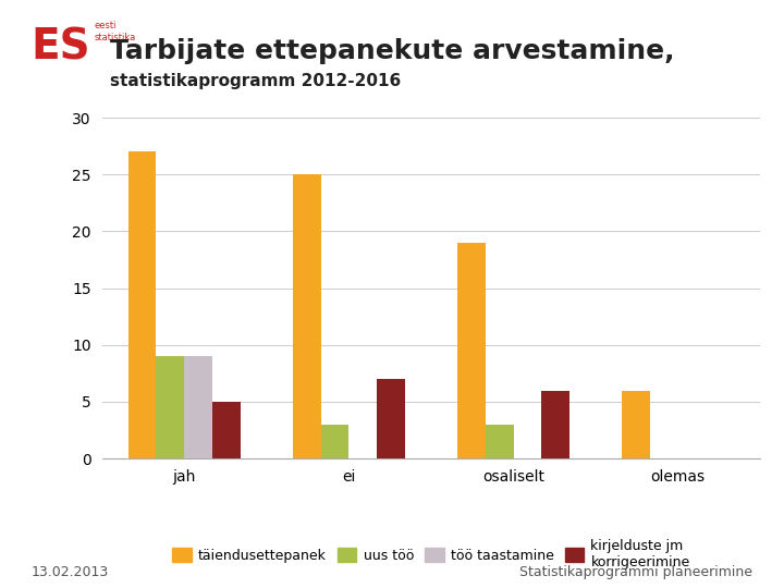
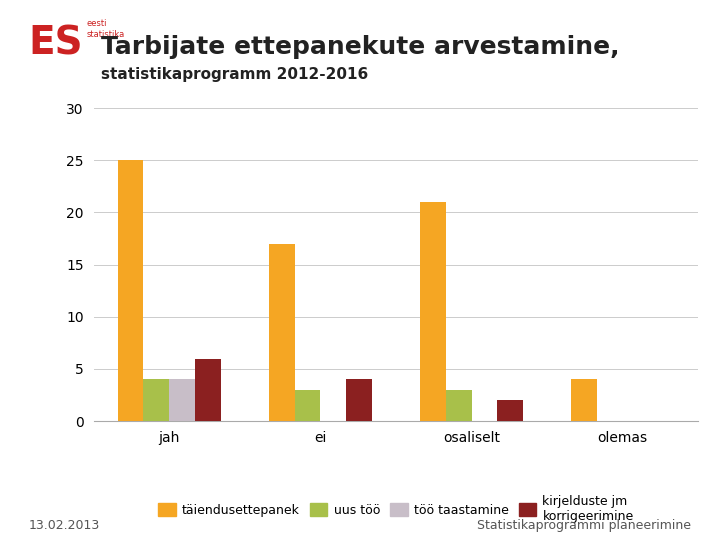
täiendusettepanek/jah: 27 -> 25
uus töö/jah: 9 -> 4
töö taastamine/jah: 9 -> 4
kirjelduste jm korrigeerimine/jah: 5 -> 6
täiendusettepanek/ei: 25 -> 17
kirjelduste jm korrigeerimine/ei: 7 -> 4
täiendusettepanek/osaliselt: 19 -> 21
kirjelduste jm korrigeerimine/osaliselt: 6 -> 2
täiendusettepanek/olemas: 6 -> 4
